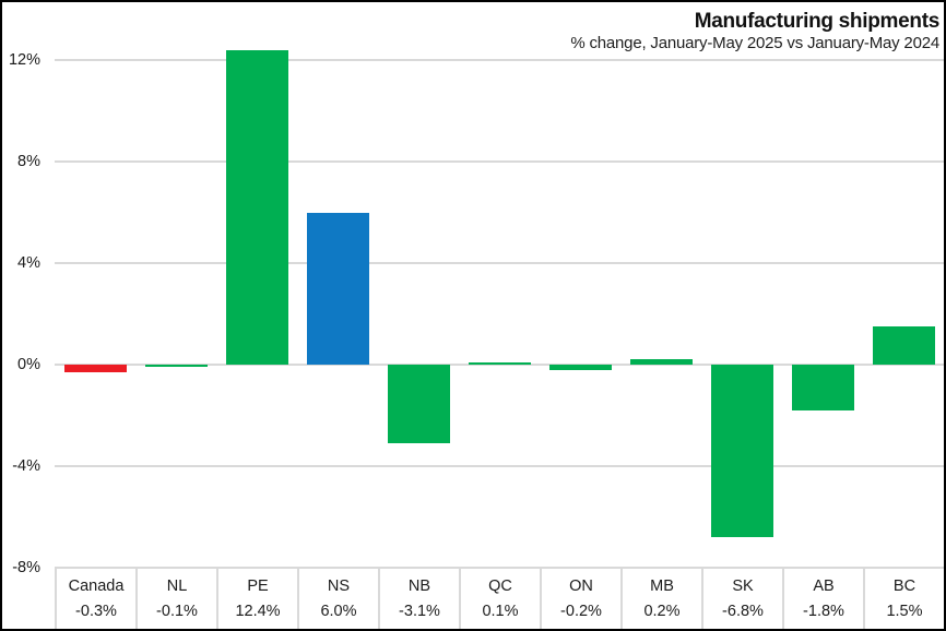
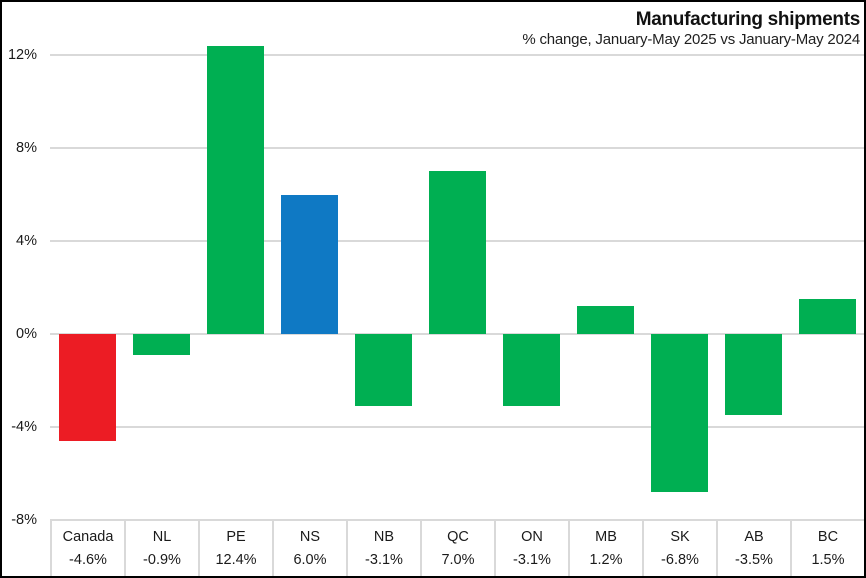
Canada: -0.3% -> -4.6%
NL: -0.1% -> -0.9%
QC: 0.1% -> 7.0%
ON: -0.2% -> -3.1%
MB: 0.2% -> 1.2%
AB: -1.8% -> -3.5%
